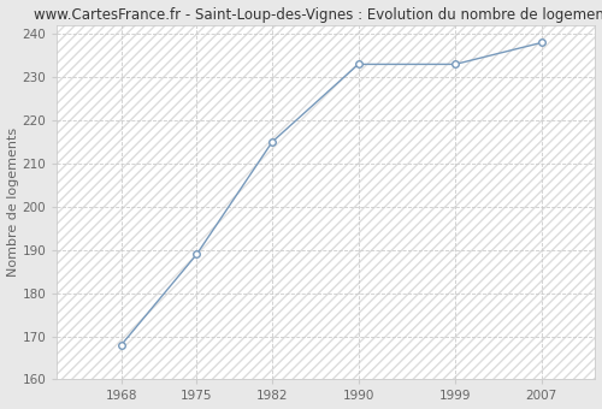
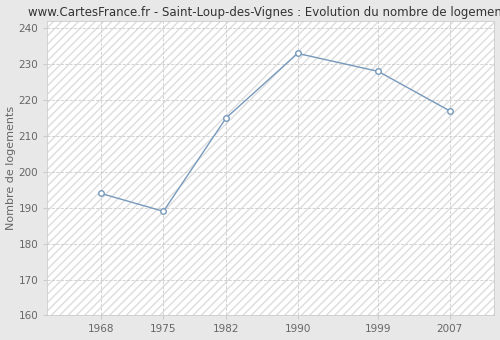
1968: 168 -> 194
1999: 233 -> 228
2007: 238 -> 217
